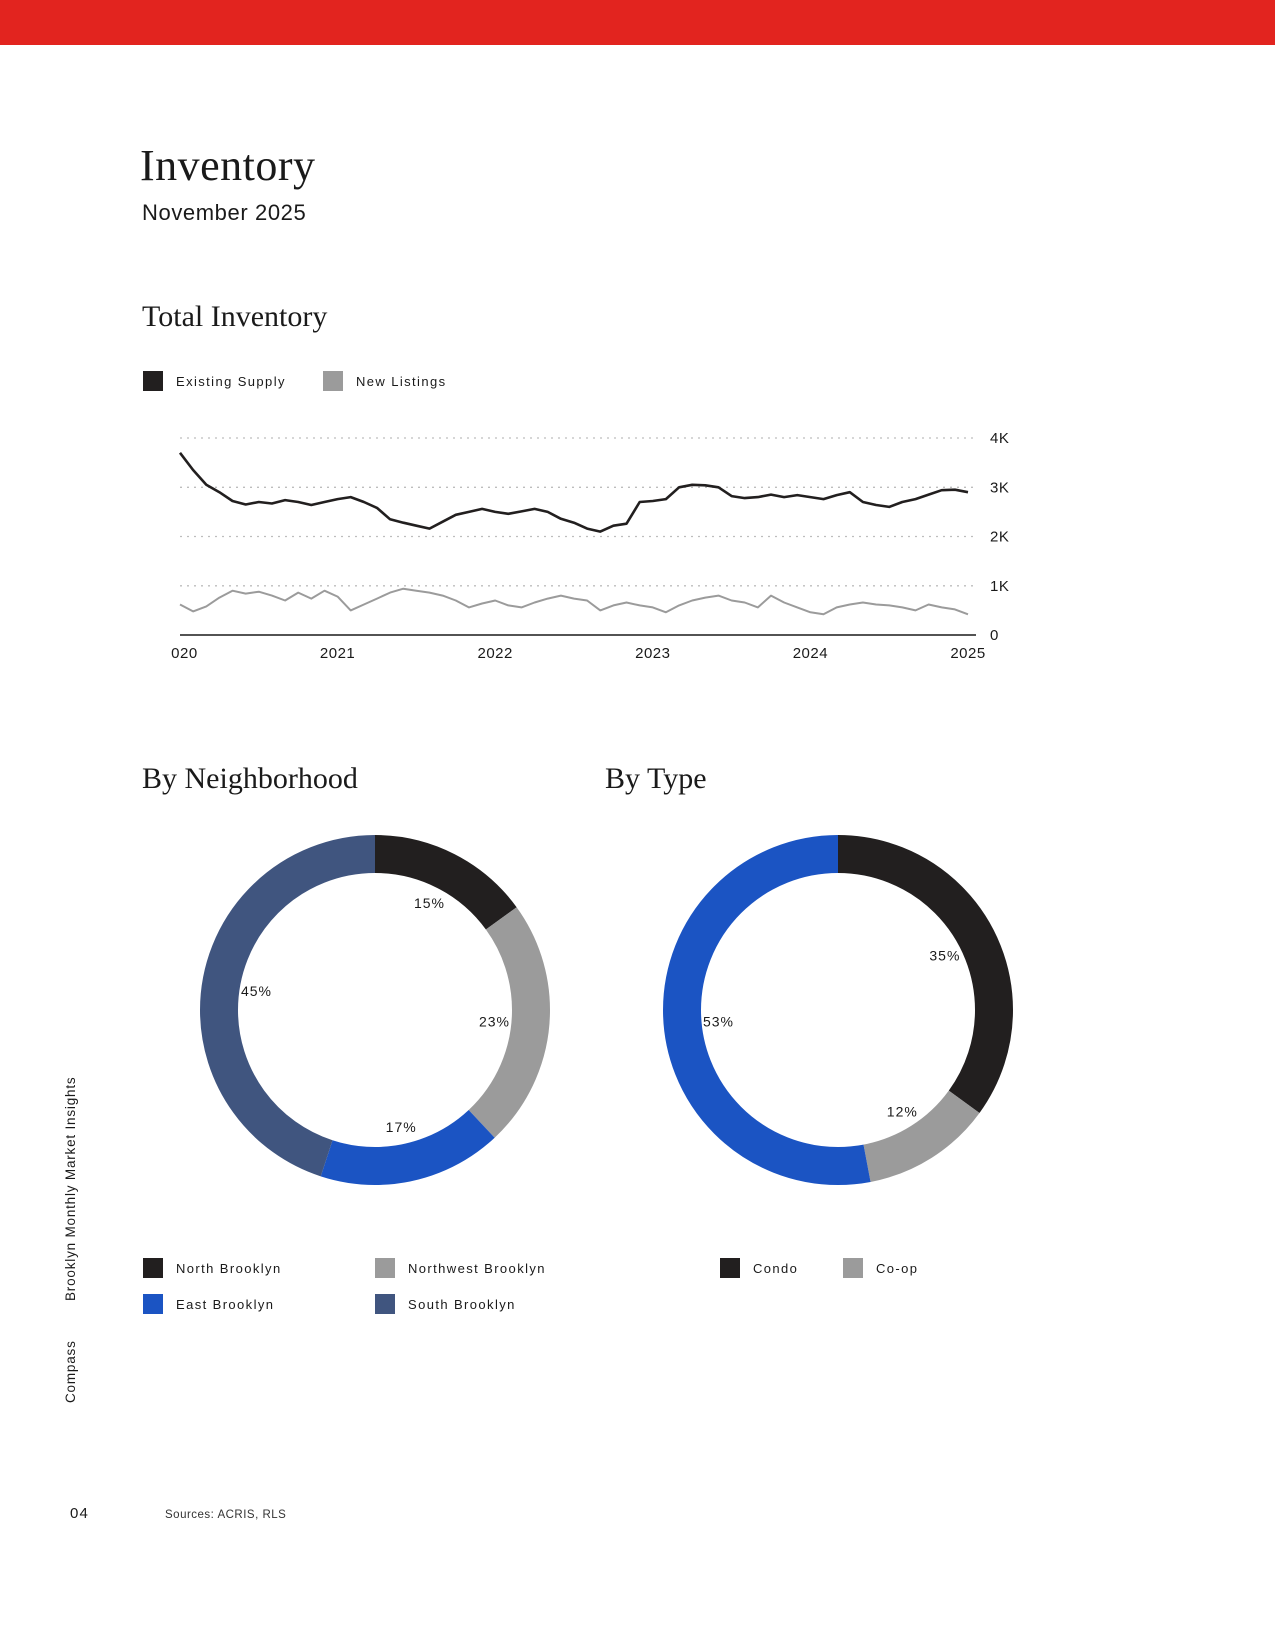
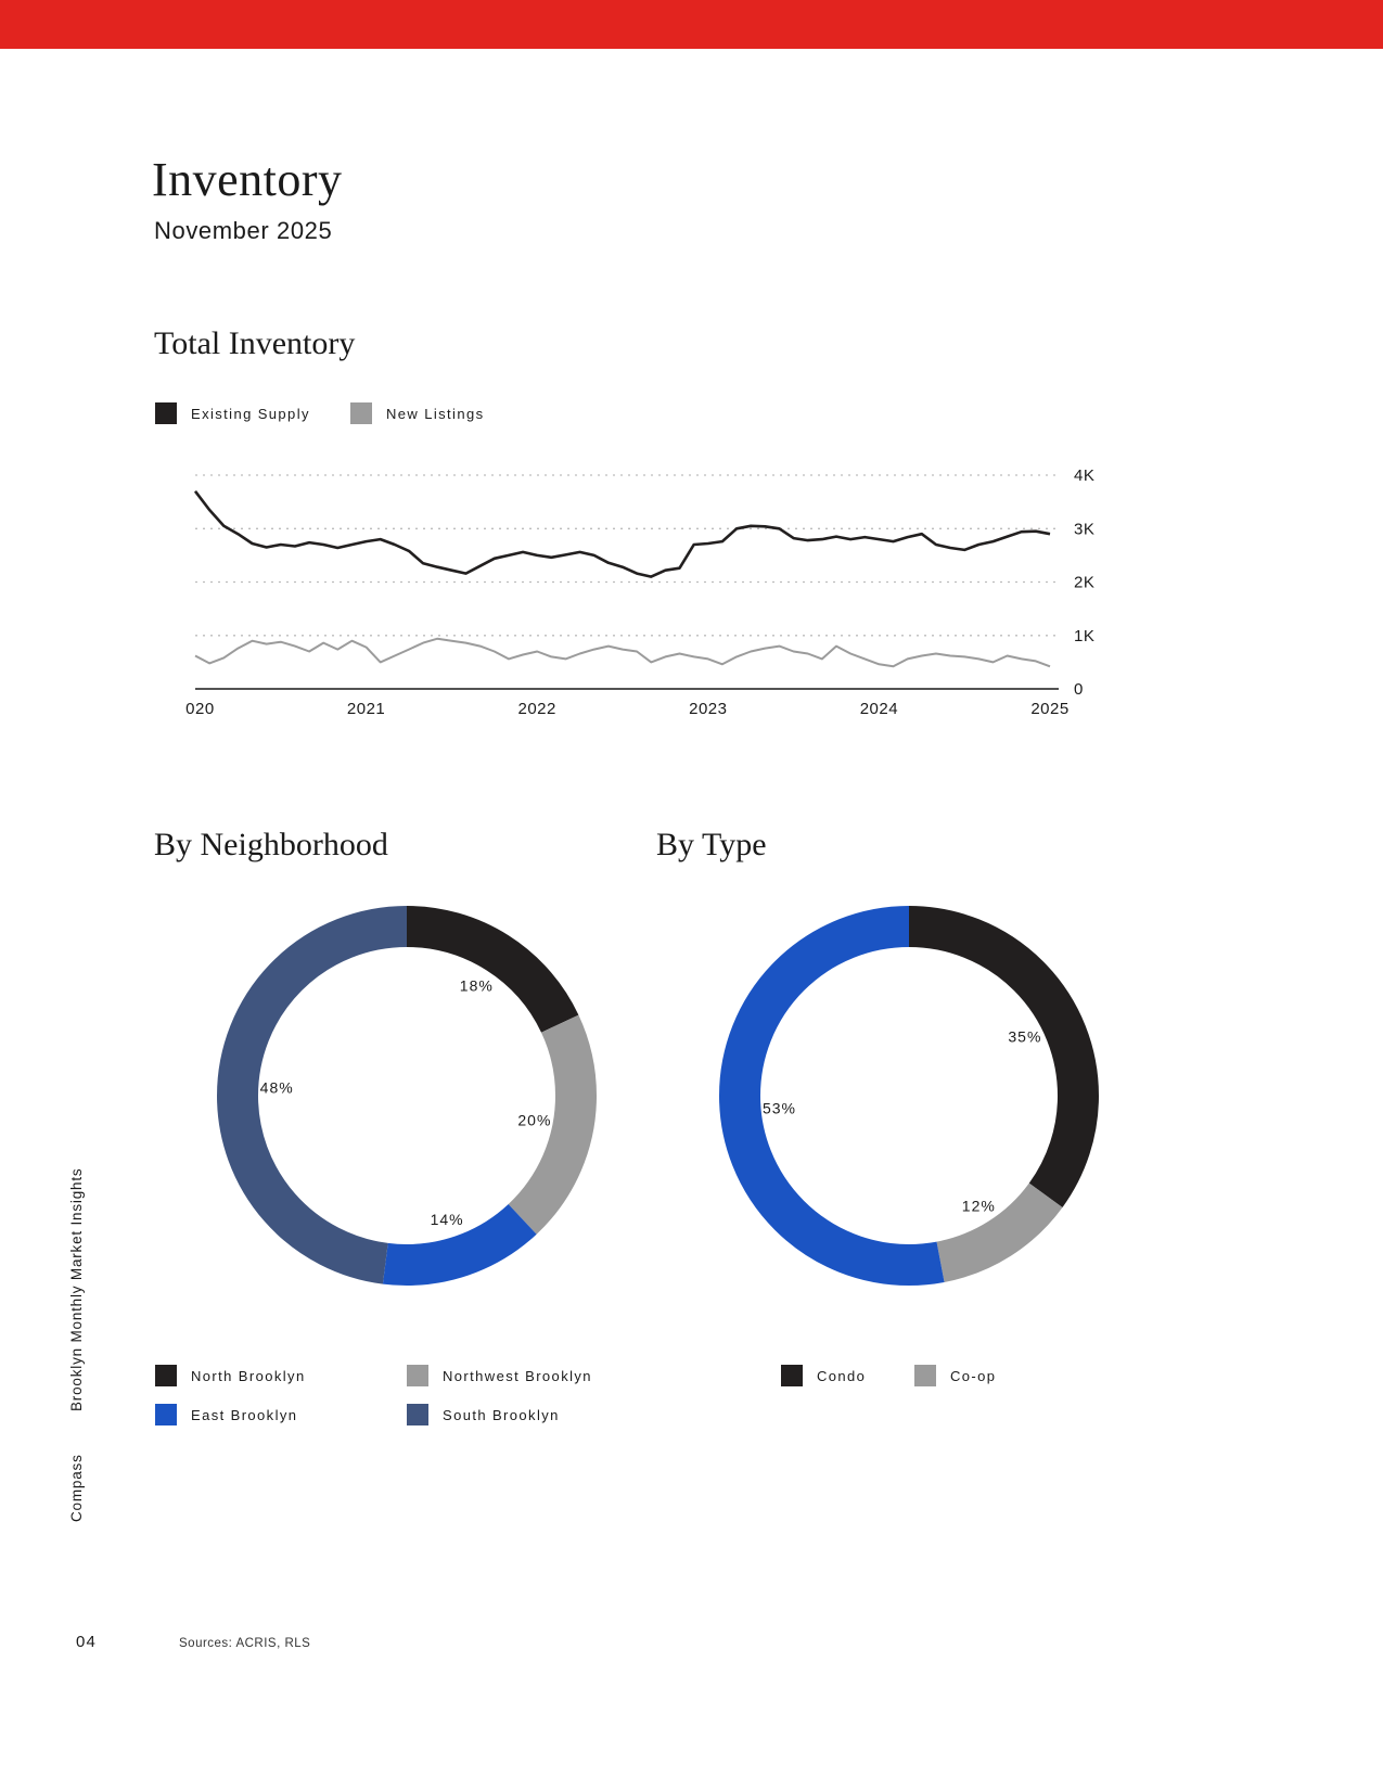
By Neighborhood/North Brooklyn: 15% -> 18%
By Neighborhood/Northwest Brooklyn: 23% -> 20%
By Neighborhood/East Brooklyn: 17% -> 14%
By Neighborhood/South Brooklyn: 45% -> 48%
